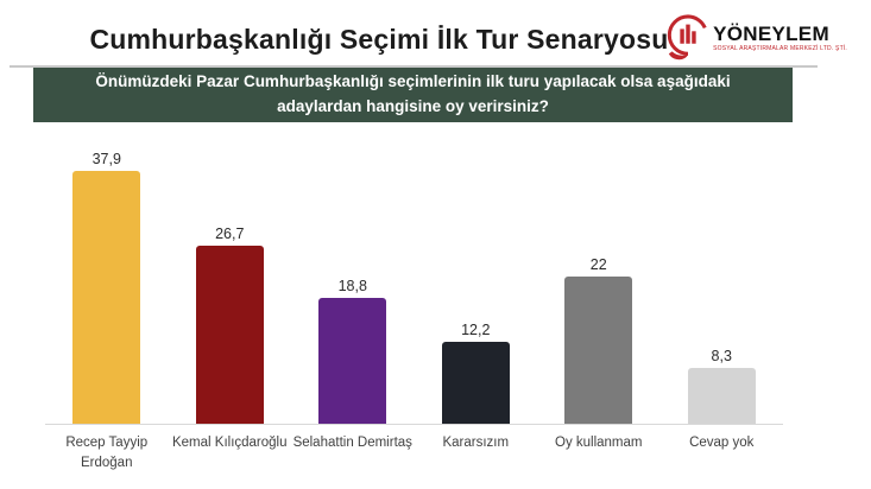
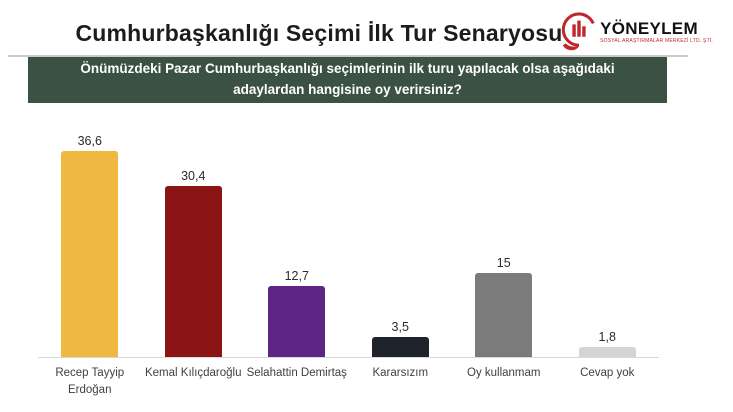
Recep Tayyip Erdoğan: 37,9 -> 36,6
Kemal Kılıçdaroğlu: 26,7 -> 30,4
Selahattin Demirtaş: 18,8 -> 12,7
Kararsızım: 12,2 -> 3,5
Oy kullanmam: 22 -> 15
Cevap yok: 8,3 -> 1,8
